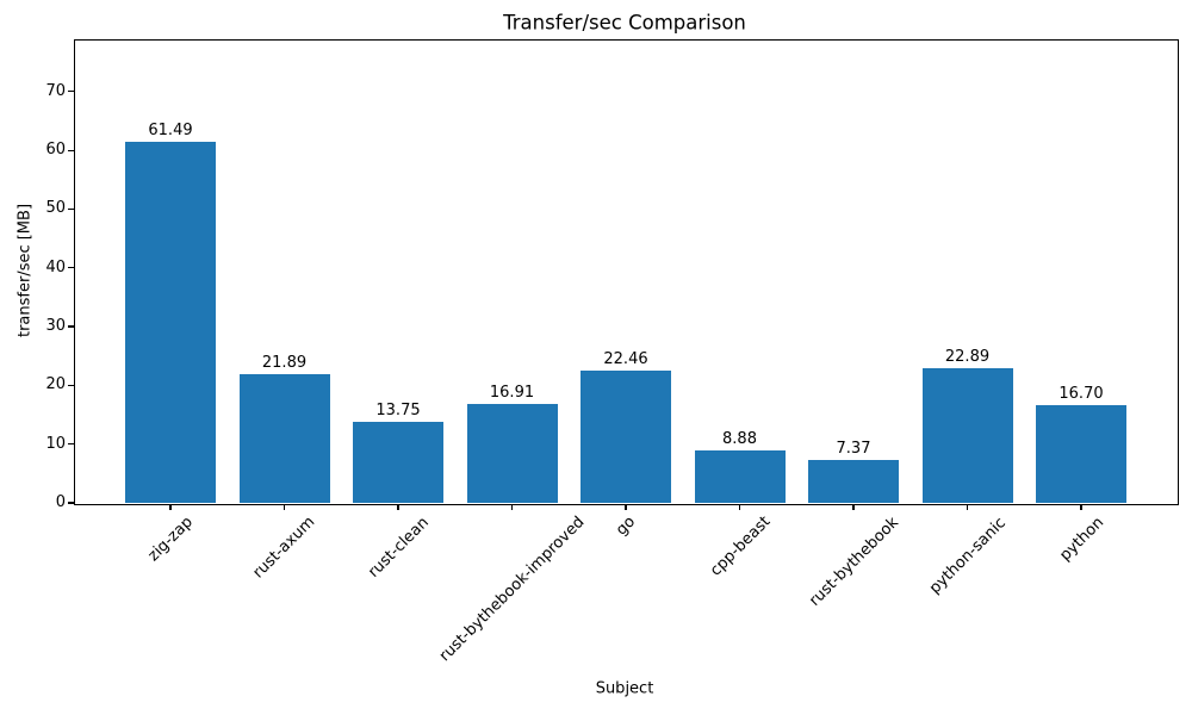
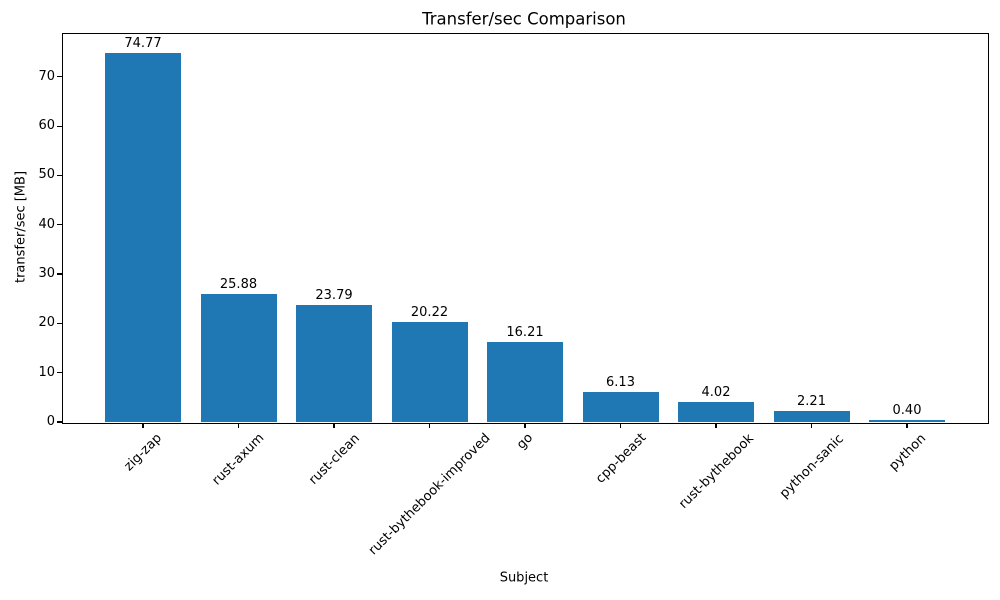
zig-zap: 61.49 -> 74.77
rust-axum: 21.89 -> 25.88
rust-clean: 13.75 -> 23.79
rust-bythebook-improved: 16.91 -> 20.22
go: 22.46 -> 16.21
cpp-beast: 8.88 -> 6.13
rust-bythebook: 7.37 -> 4.02
python-sanic: 22.89 -> 2.21
python: 16.70 -> 0.40
